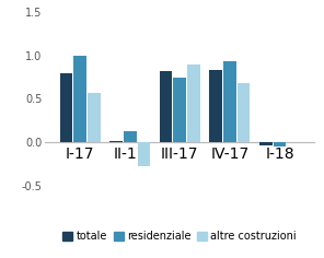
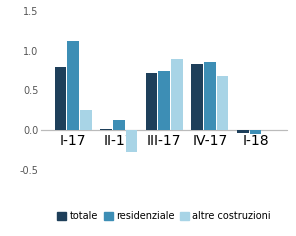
residenziale/I-17: 1.00 -> 1.12
altre costruzioni/I-17: 0.57 -> 0.26
totale/III-17: 0.82 -> 0.72
residenziale/IV-17: 0.93 -> 0.86
